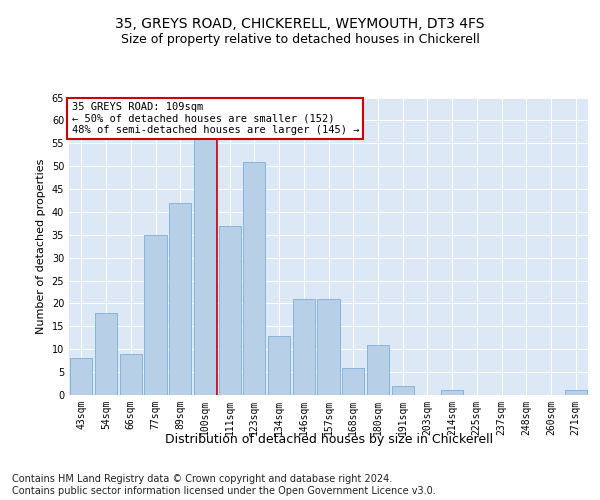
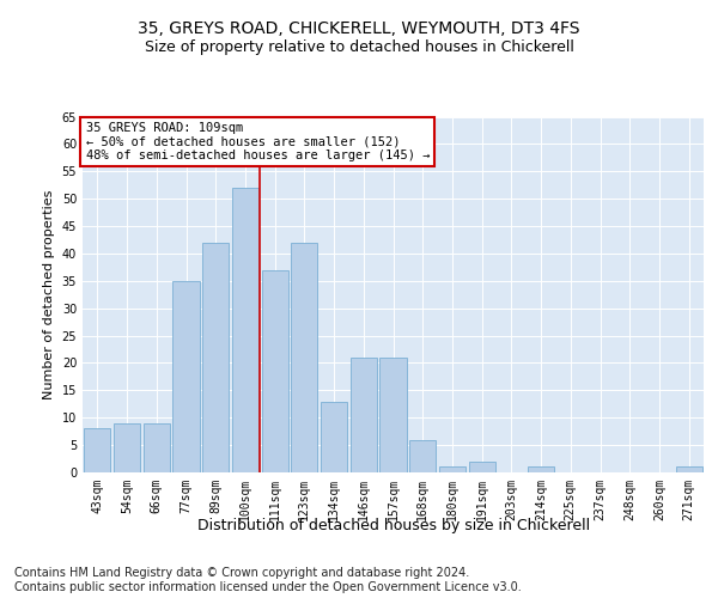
54sqm: 18 -> 9
100sqm: 56 -> 52
123sqm: 51 -> 42
180sqm: 11 -> 1
